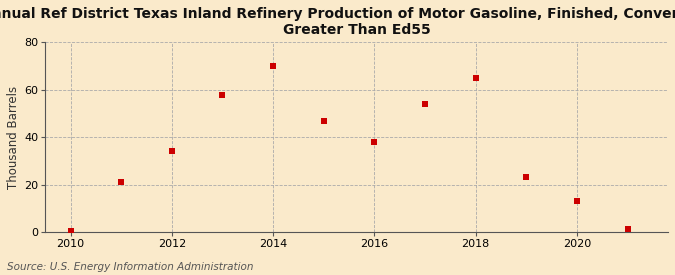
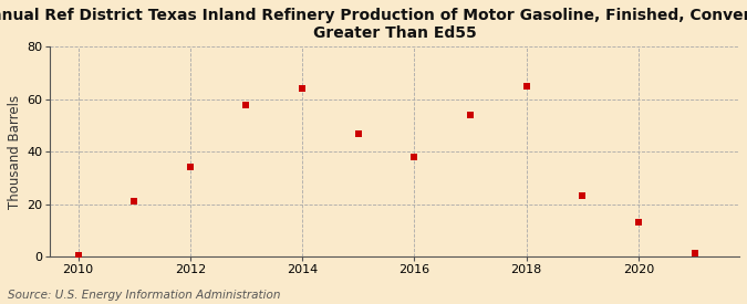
2014: 70.0 -> 64.0
